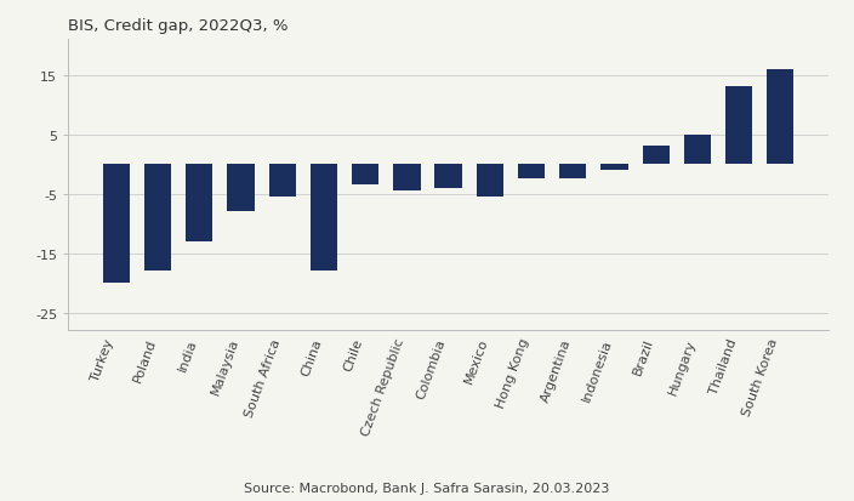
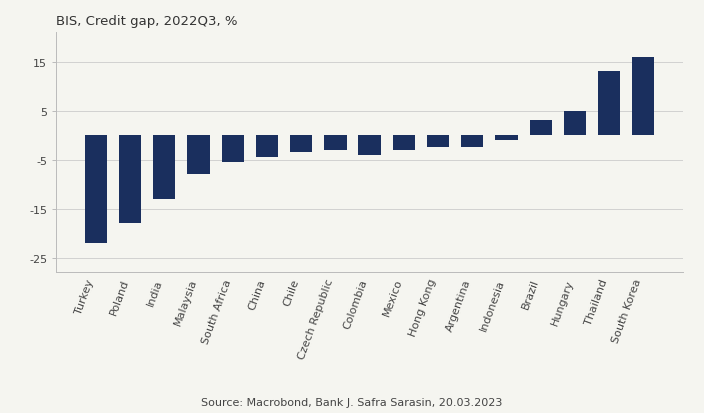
Turkey: -20.0 -> -22.0
China: -18.0 -> -4.5
Czech Republic: -4.5 -> -3.0
Mexico: -5.5 -> -3.0
